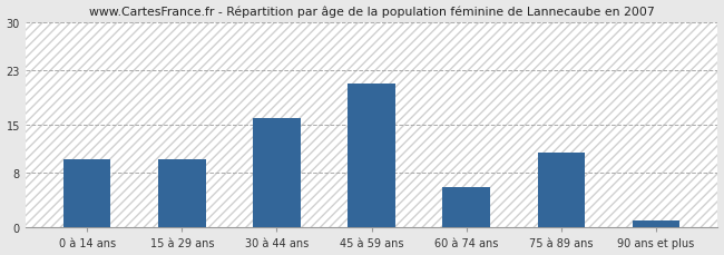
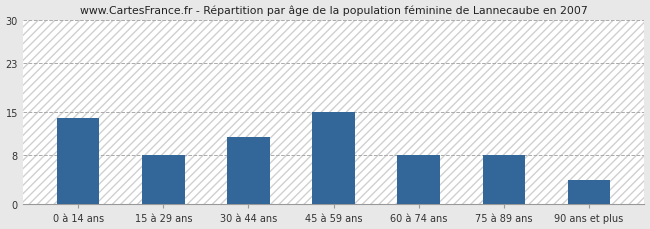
0 à 14 ans: 10 -> 14
15 à 29 ans: 10 -> 8
30 à 44 ans: 16 -> 11
45 à 59 ans: 21 -> 15
60 à 74 ans: 6 -> 8
75 à 89 ans: 11 -> 8
90 ans et plus: 1 -> 4
